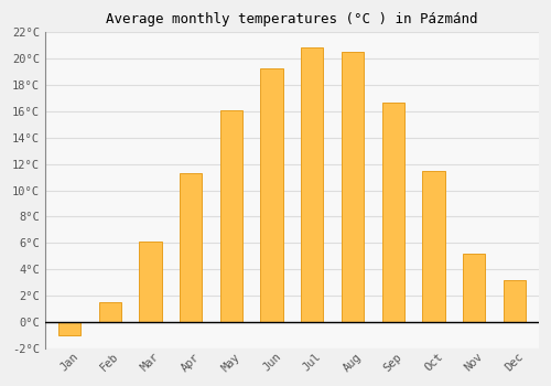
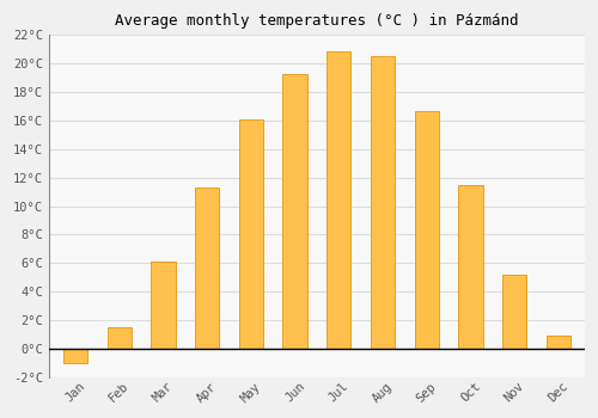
Dec: 3.2°C -> 0.9°C
